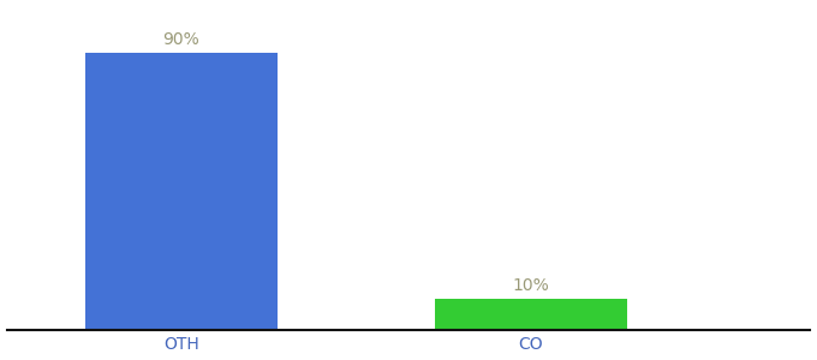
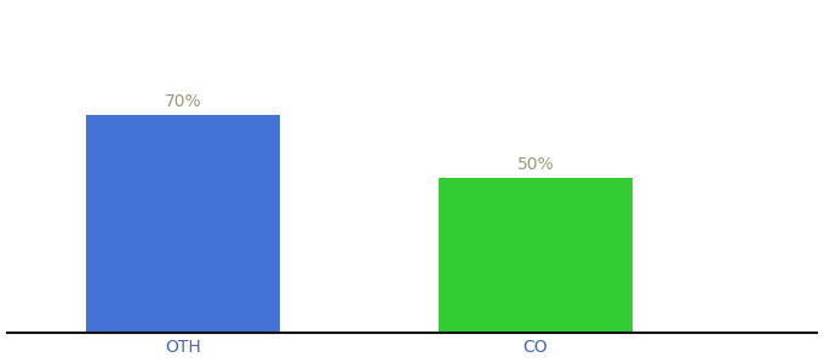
OTH: 90% -> 70%
CO: 10% -> 50%
